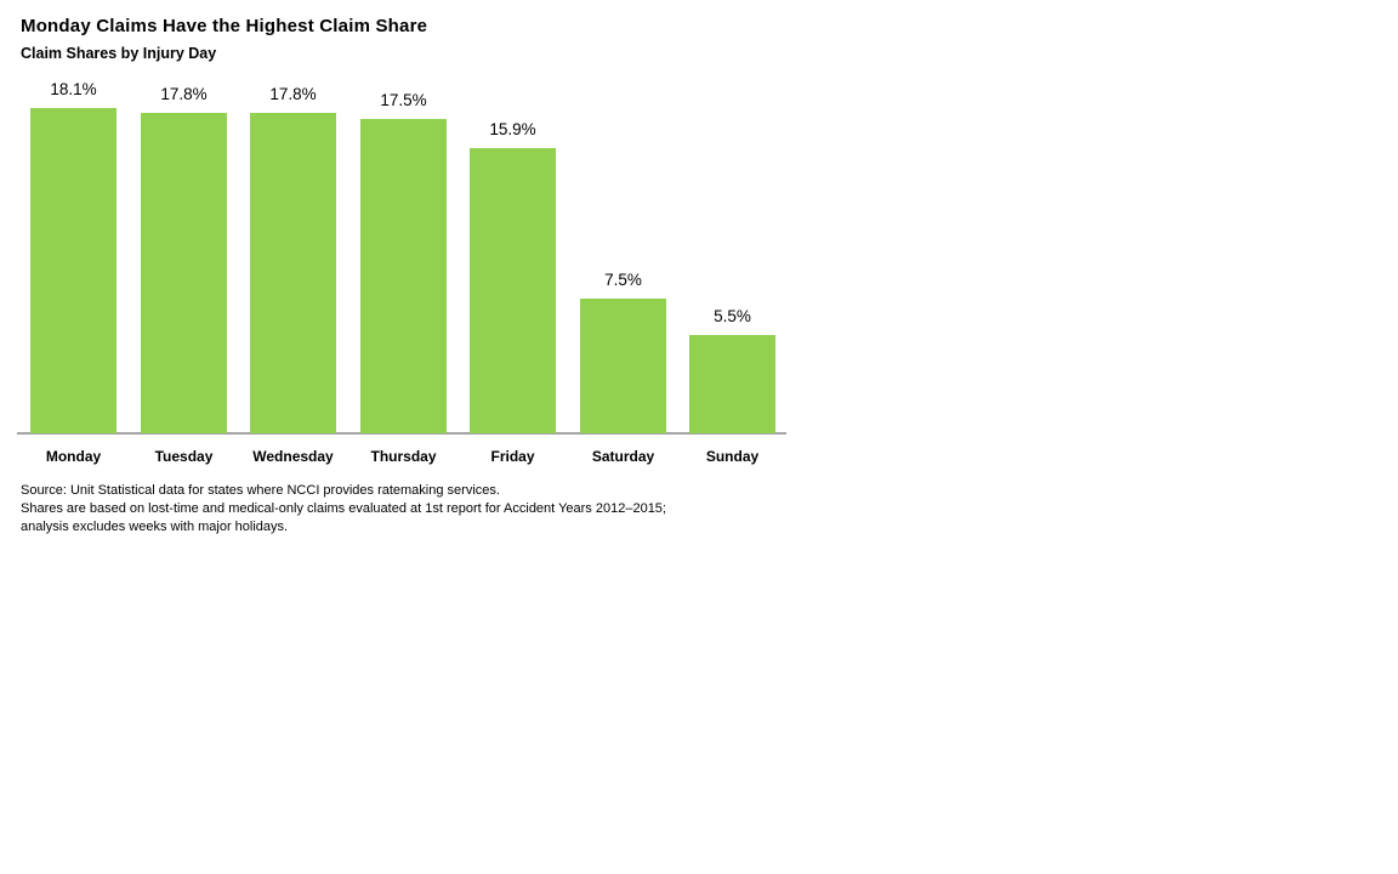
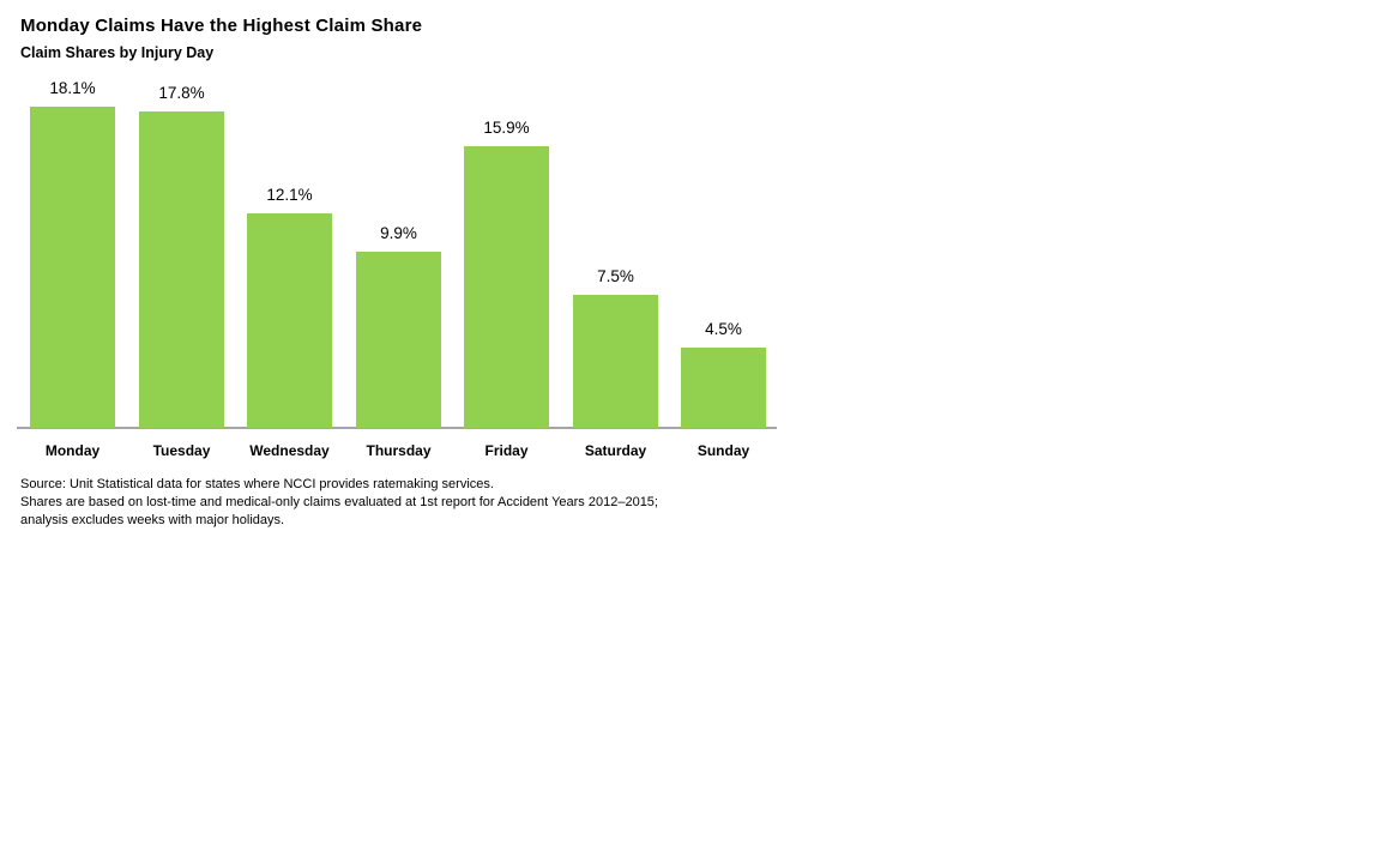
Wednesday: 17.8% -> 12.1%
Thursday: 17.5% -> 9.9%
Sunday: 5.5% -> 4.5%
